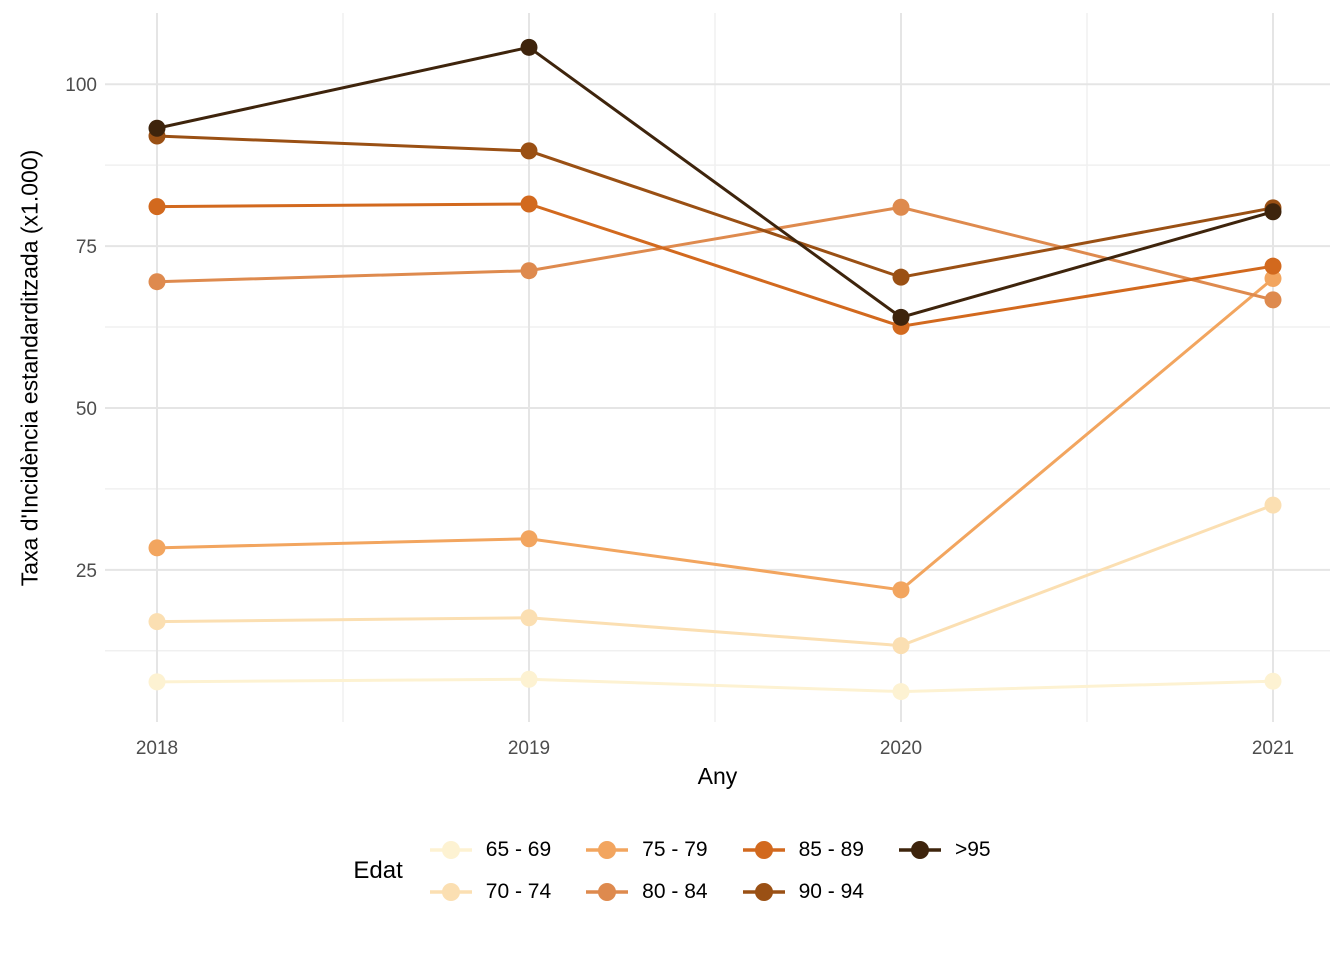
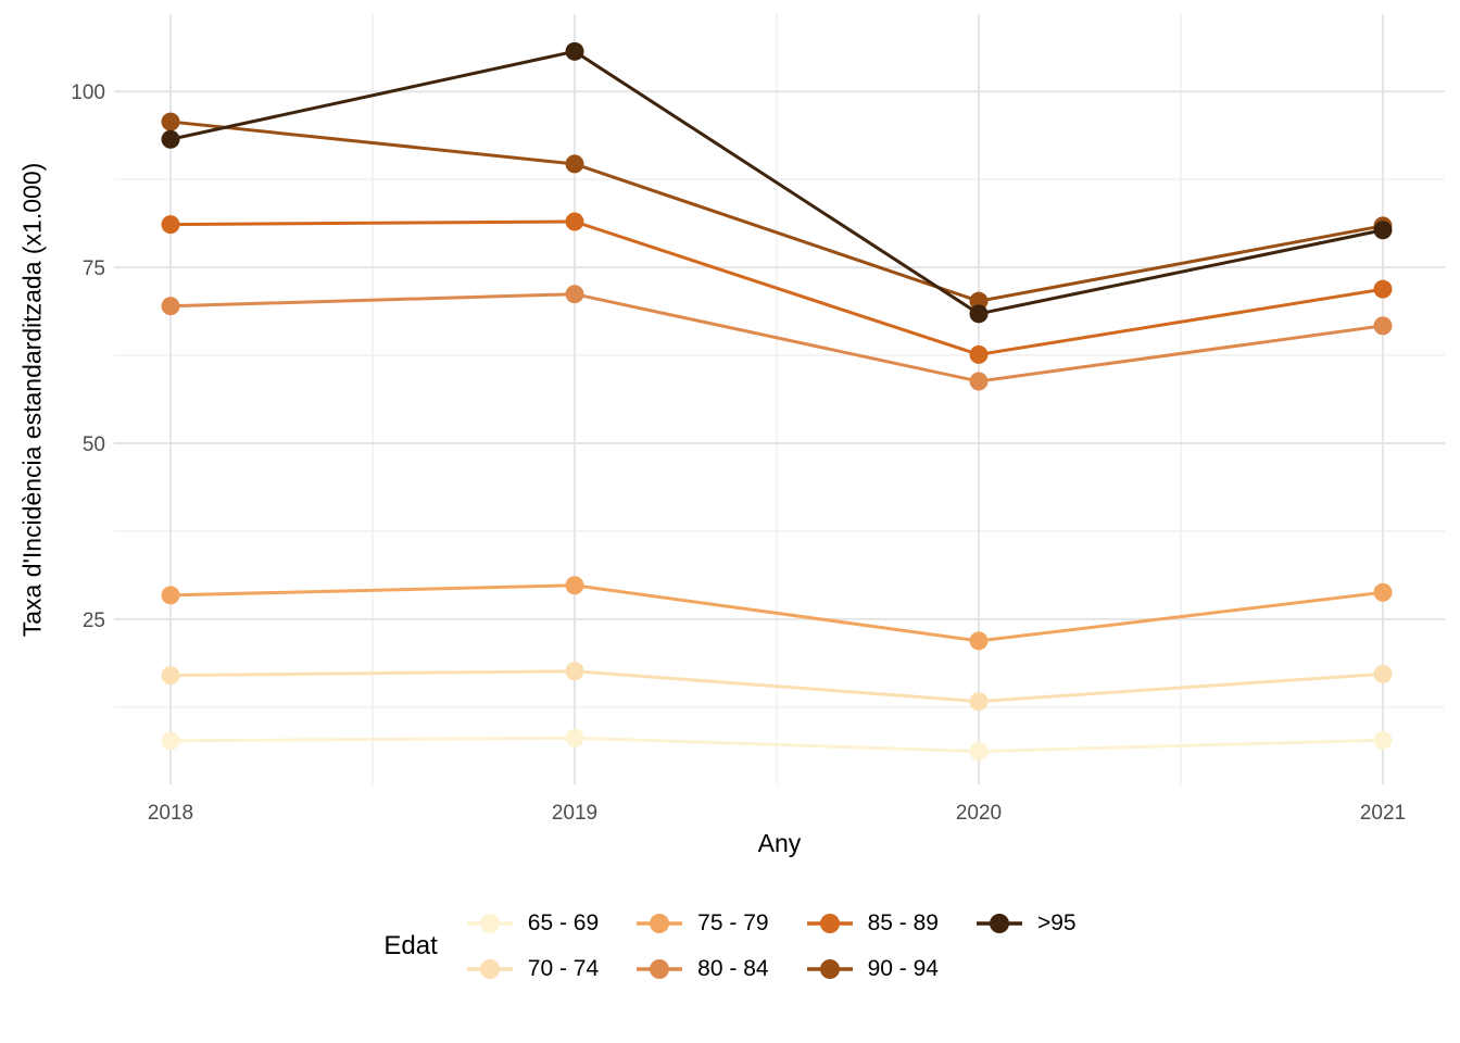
90 - 94/2018: 92 -> 96
80 - 84/2020: 81 -> 59
>95/2020: 64 -> 68
70 - 74/2021: 35 -> 17
75 - 79/2021: 70 -> 29
